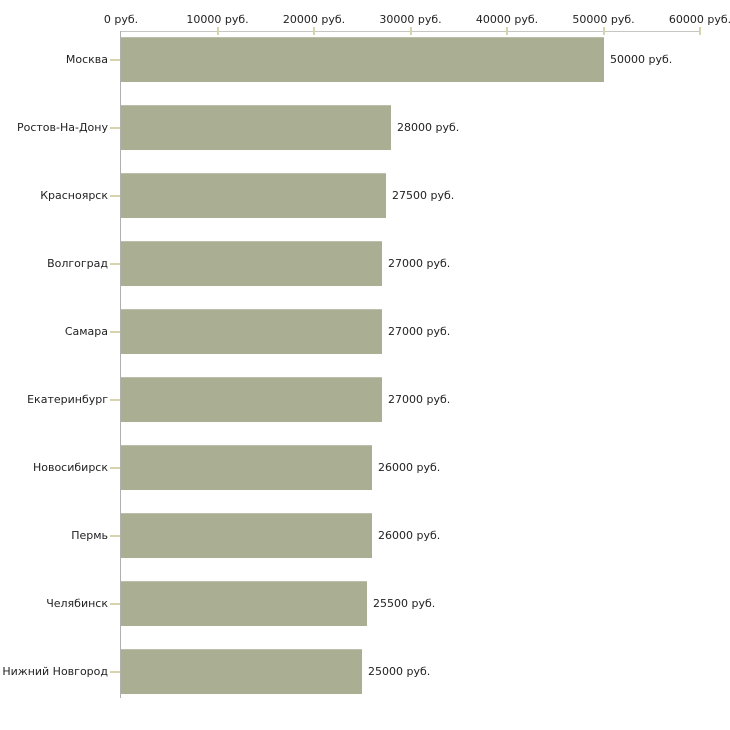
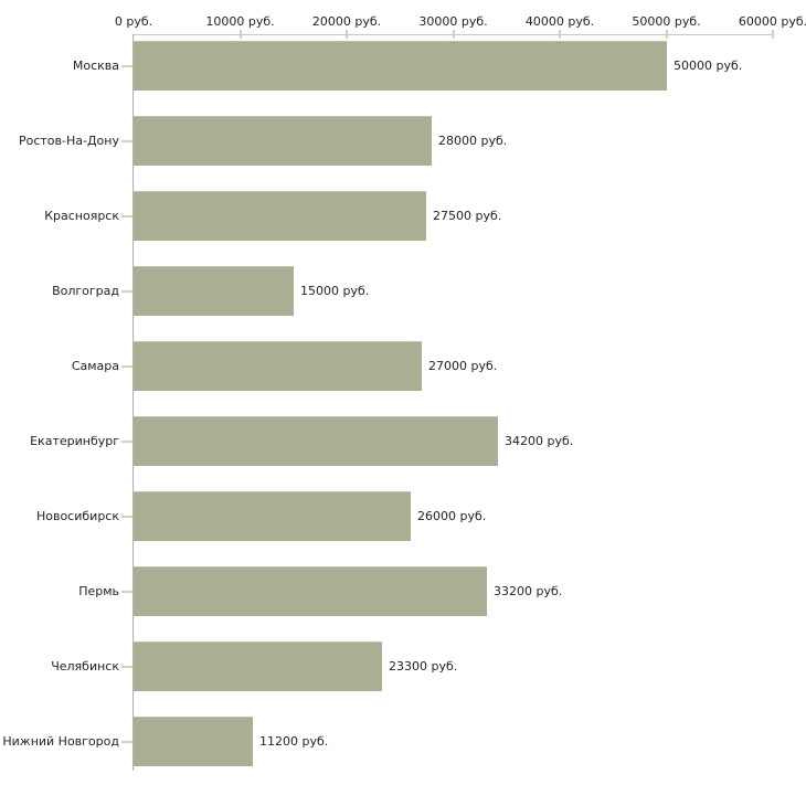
Волгоград: 27000 -> 15000
Екатеринбург: 27000 -> 34200
Пермь: 26000 -> 33200
Челябинск: 25500 -> 23300
Нижний Новгород: 25000 -> 11200
